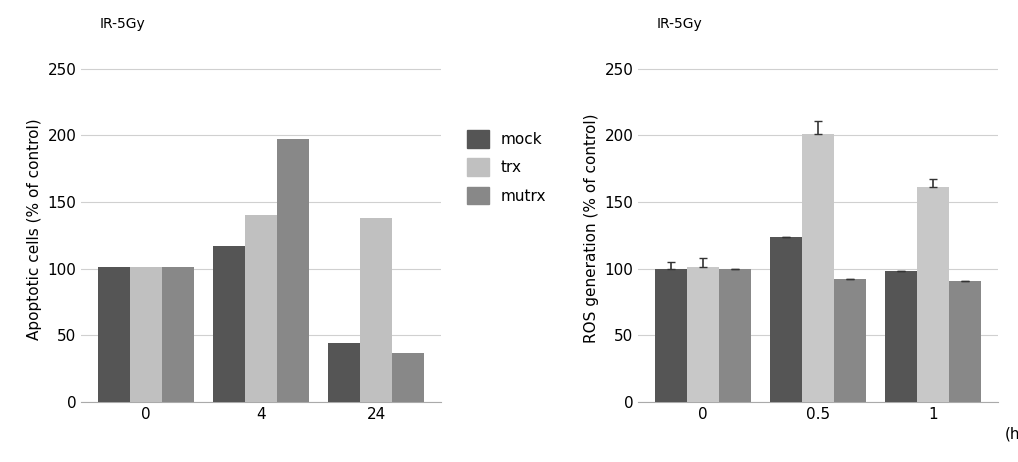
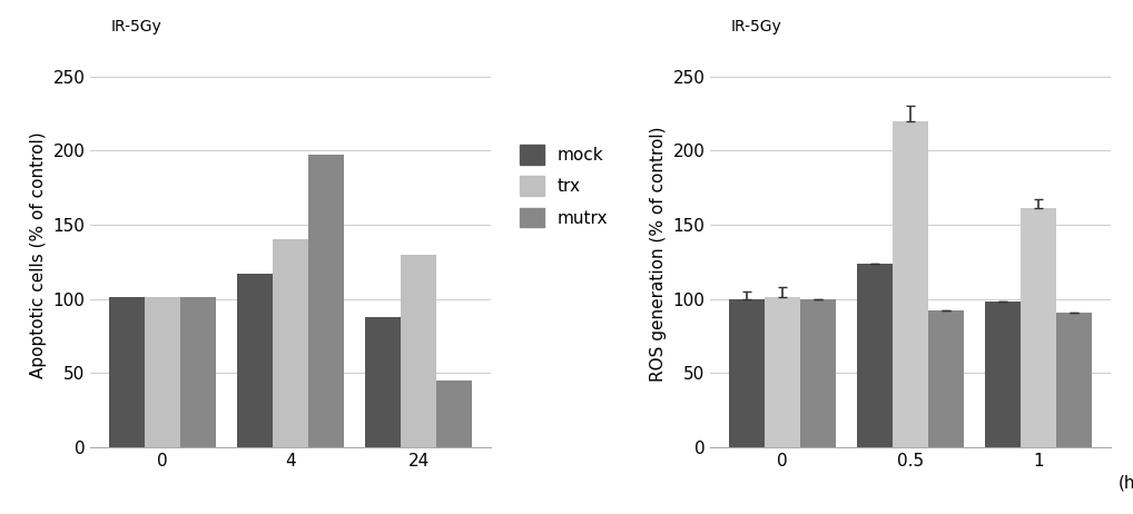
mock/24: 44 -> 88
trx/24: 138 -> 130
mutrx/24: 37 -> 45
trx/0.5: 201 -> 220
